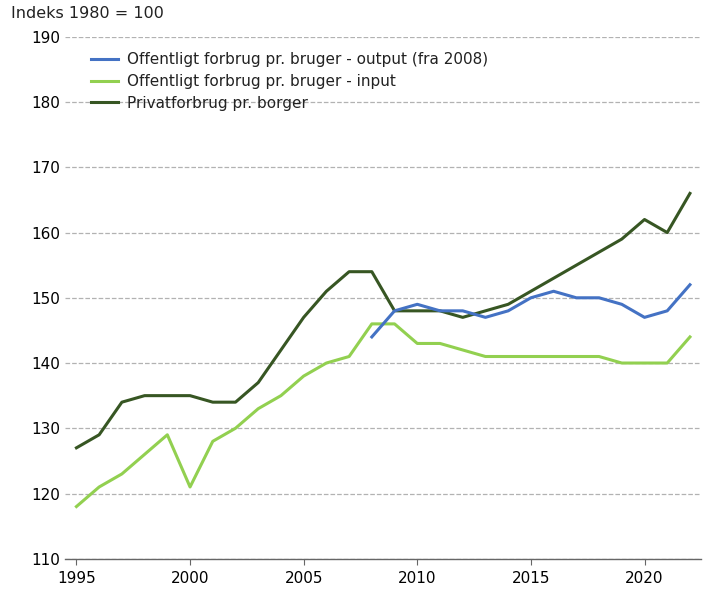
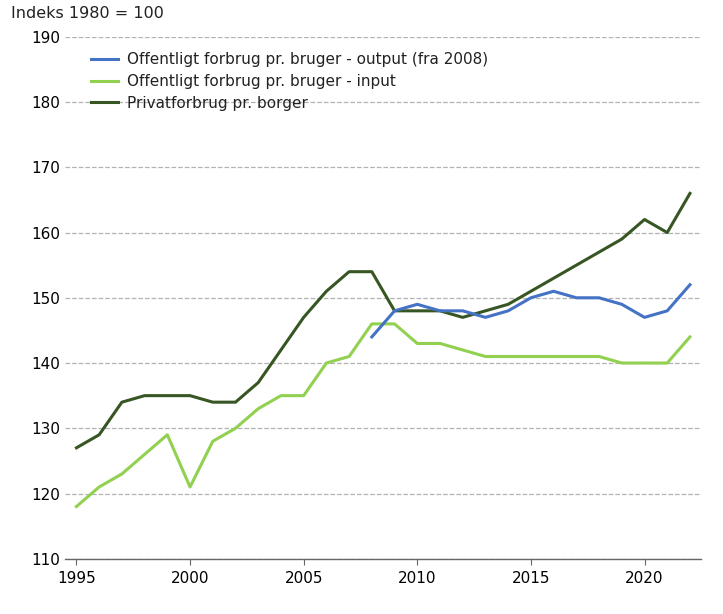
Offentligt forbrug pr. bruger - input/2005: 138 -> 135
